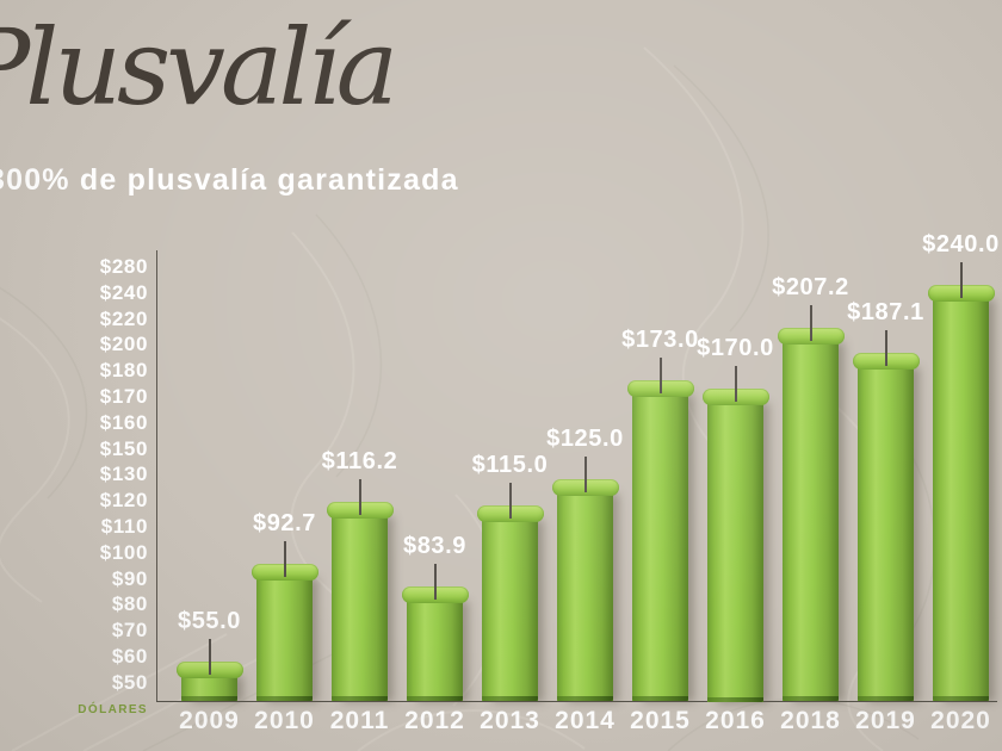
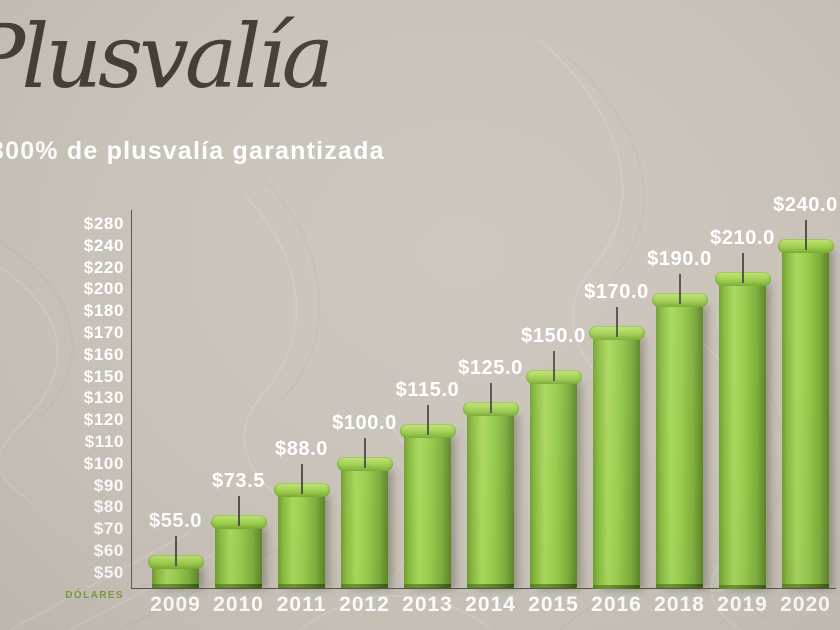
2010: $92.7 -> $73.5
2011: $116.2 -> $88.0
2012: $83.9 -> $100.0
2015: $173.0 -> $150.0
2018: $207.2 -> $190.0
2019: $187.1 -> $210.0
